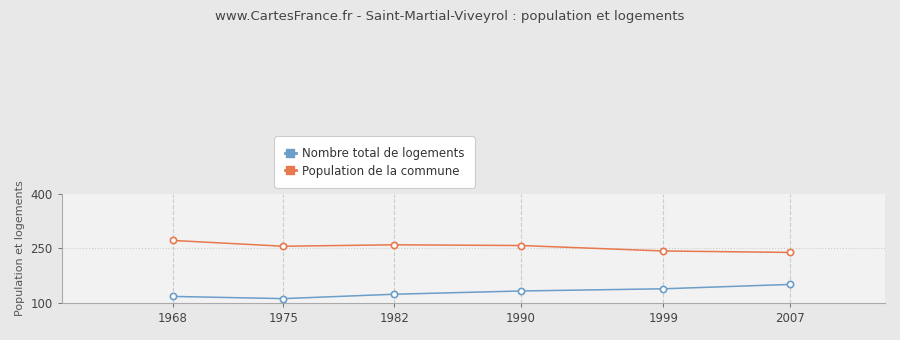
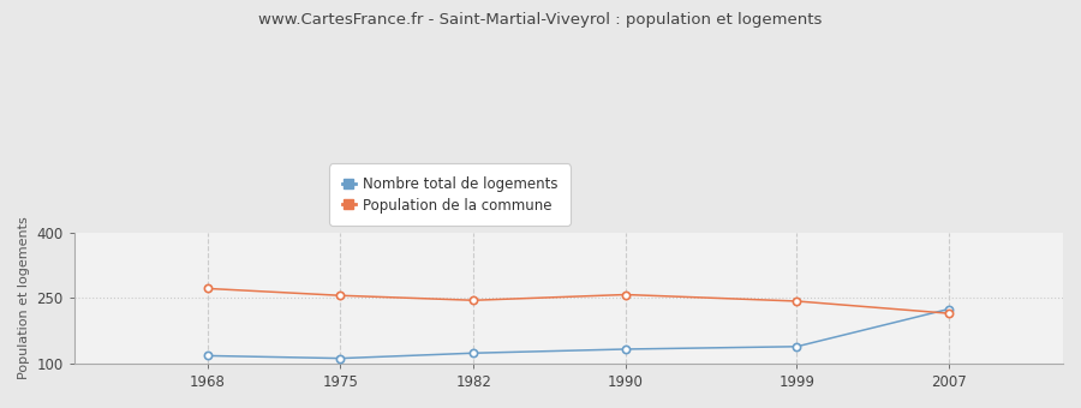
Population de la commune/1982: 260 -> 245
Nombre total de logements/2007: 151 -> 225
Population de la commune/2007: 239 -> 215
